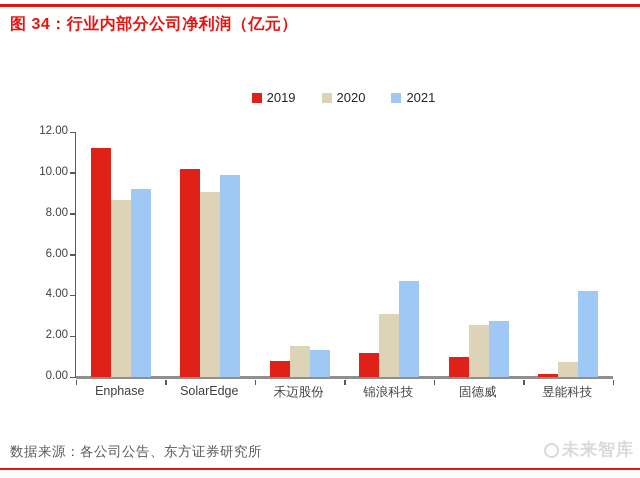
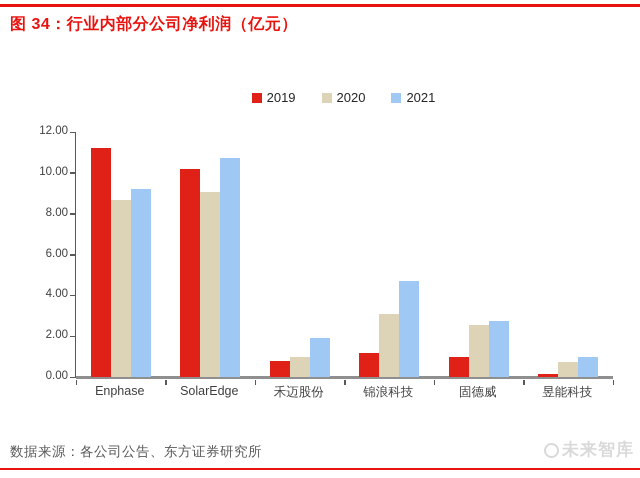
2021/SolarEdge: 9.9 -> 10.8
2020/禾迈股份: 1.5 -> 1.0
2021/禾迈股份: 1.3 -> 1.9
2021/昱能科技: 4.2 -> 1.0
